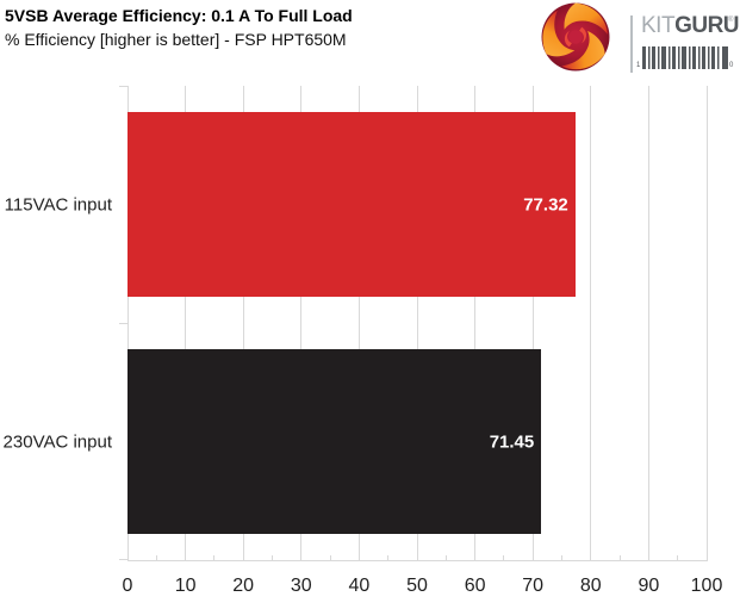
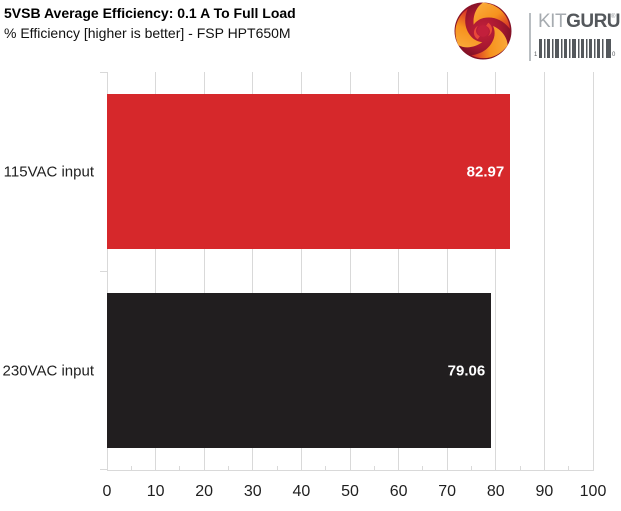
115VAC input: 77.32 -> 82.97
230VAC input: 71.45 -> 79.06
